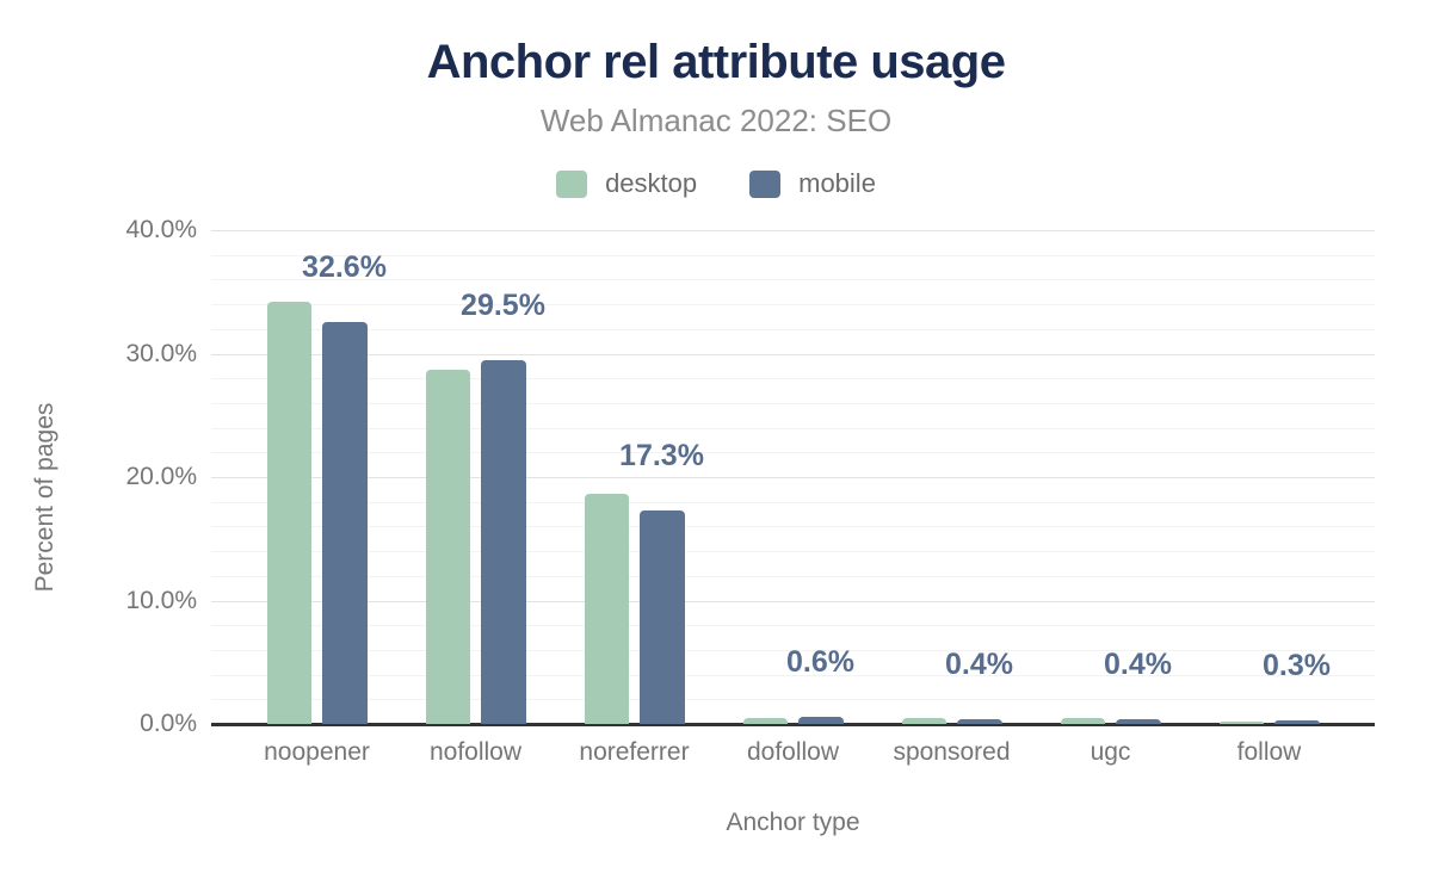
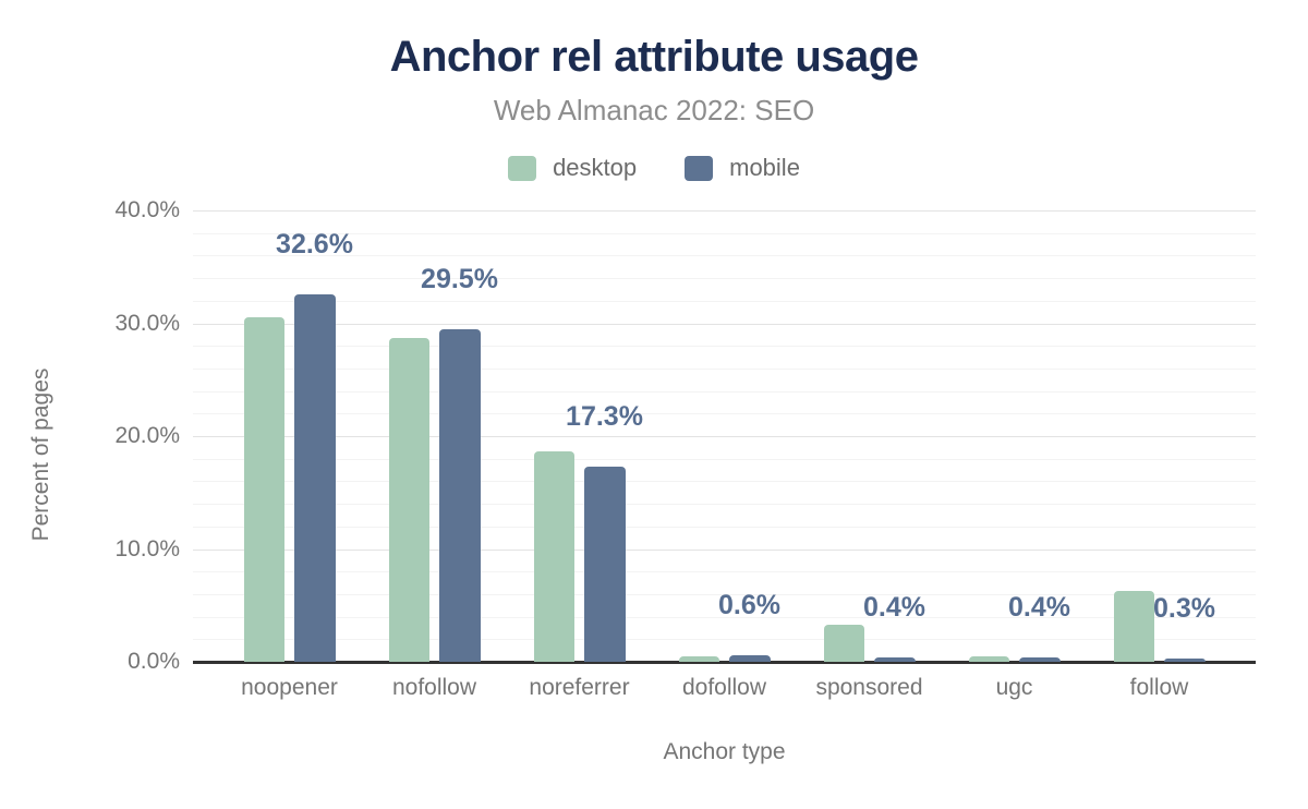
desktop/noopener: 34.2% -> 30.5%
desktop/sponsored: 0.5% -> 3.3%
desktop/follow: 0.2% -> 6.3%
